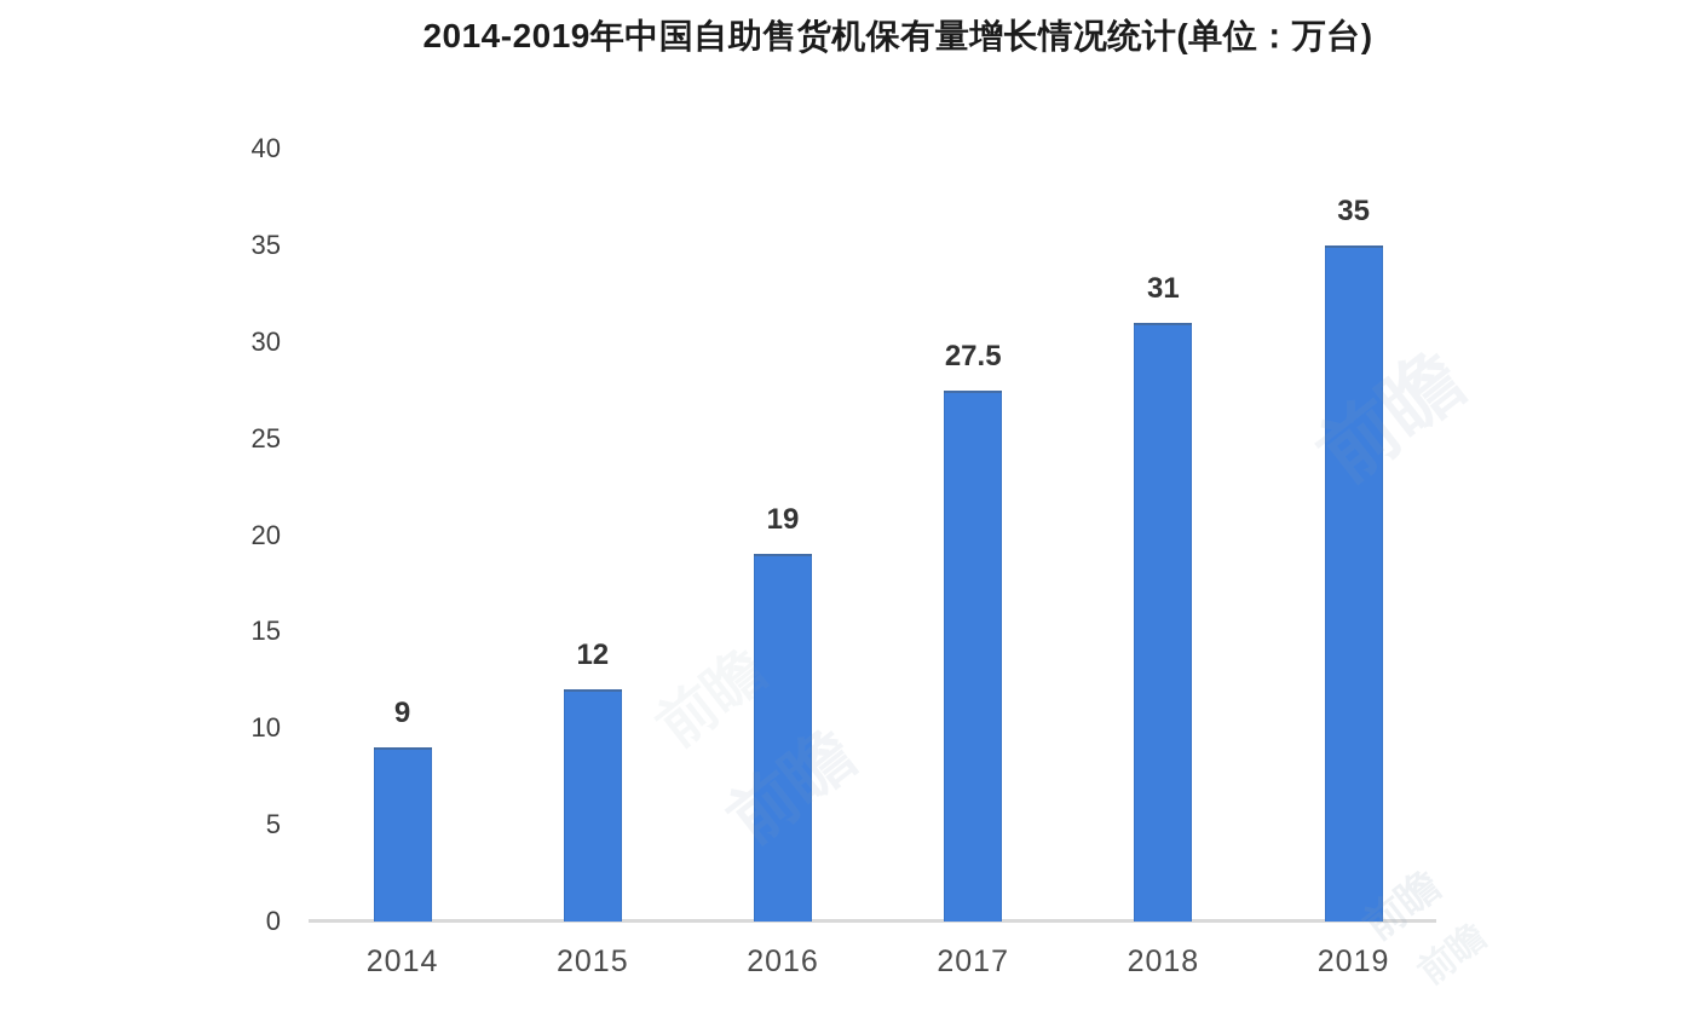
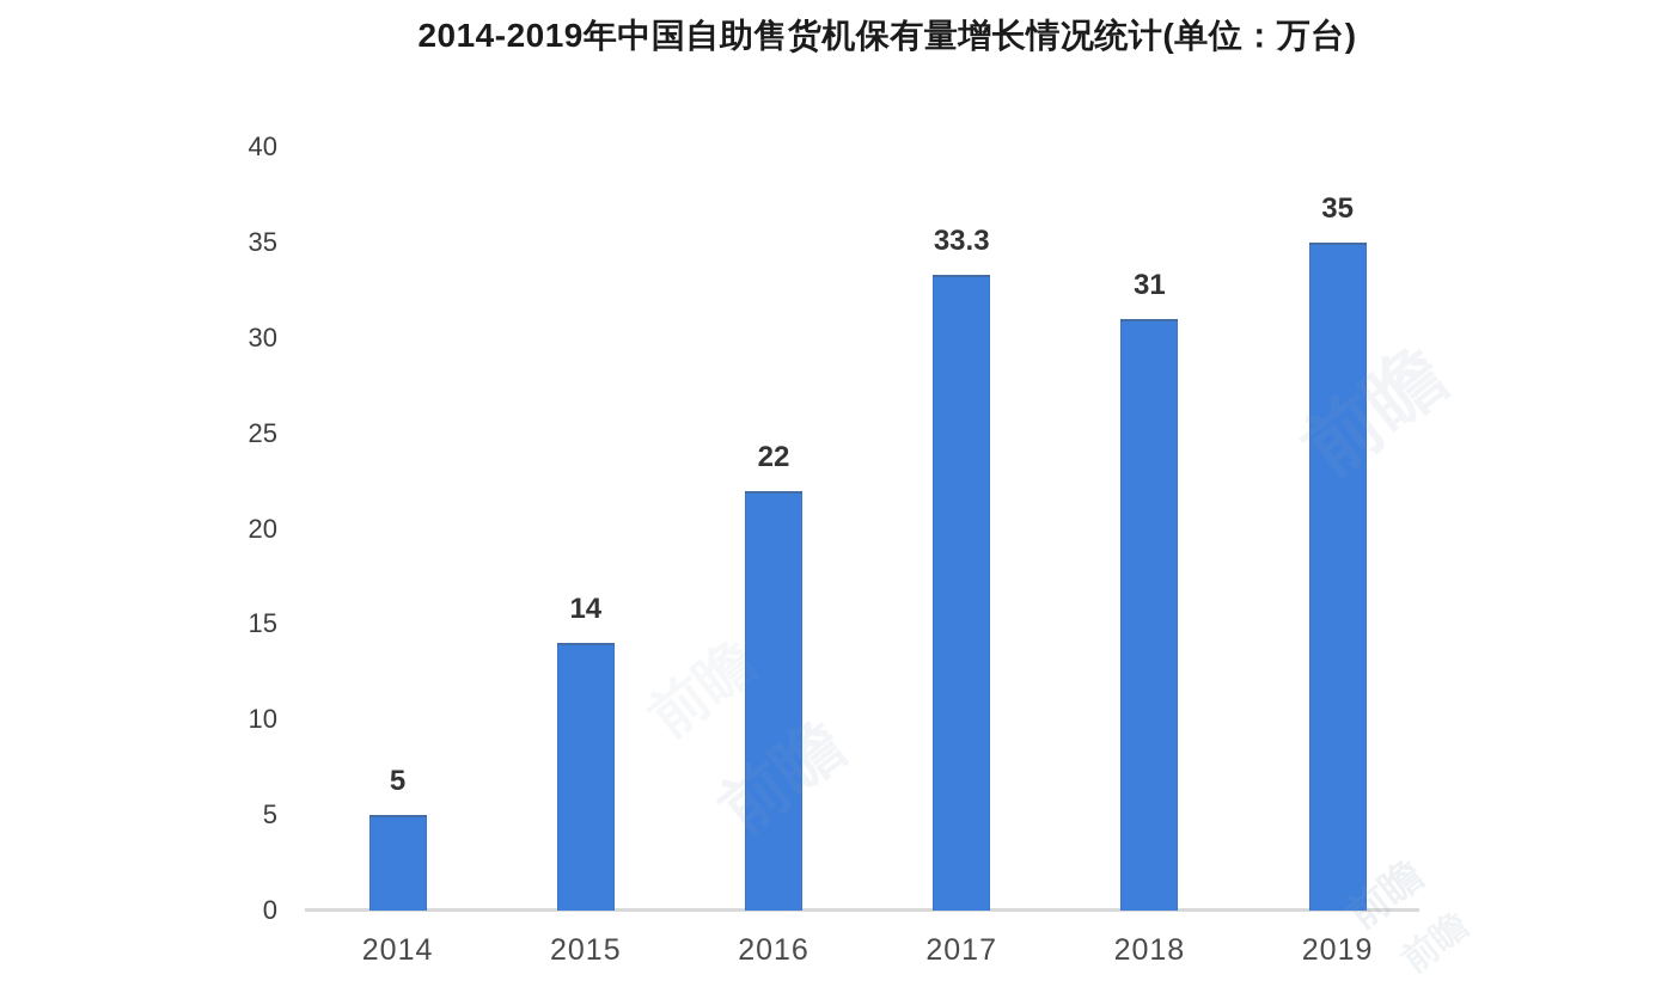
2014: 9 -> 5
2015: 12 -> 14
2016: 19 -> 22
2017: 27.5 -> 33.3
